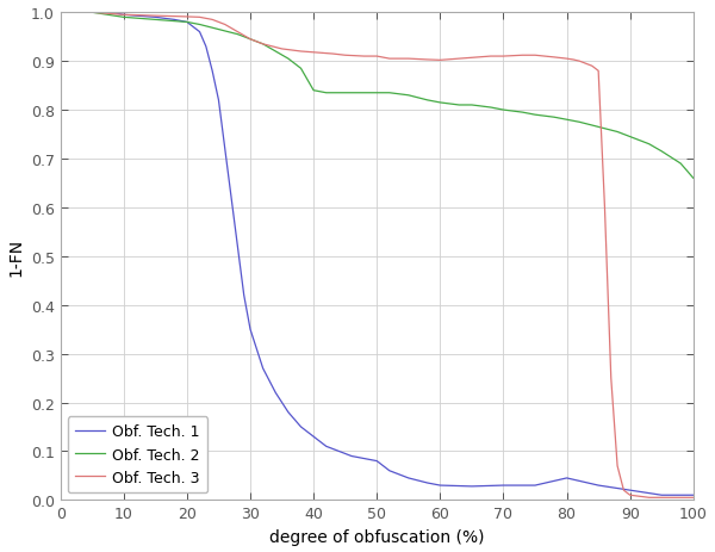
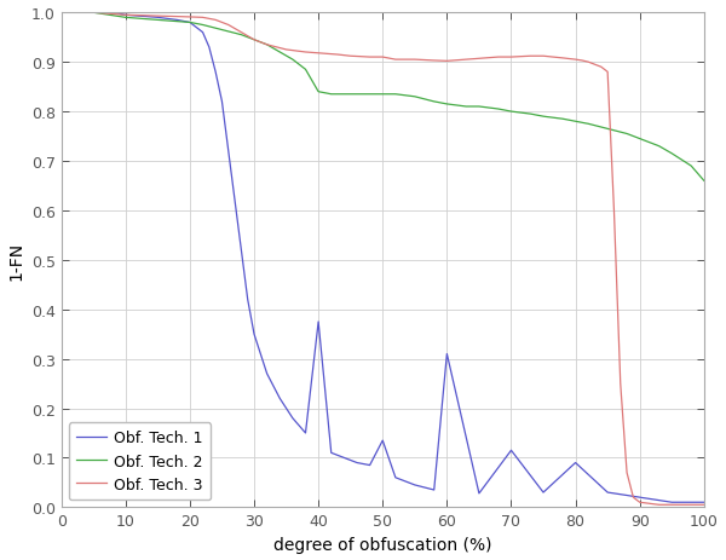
Obf. Tech. 1/40: 0.130 -> 0.375
Obf. Tech. 1/50: 0.080 -> 0.135
Obf. Tech. 1/60: 0.030 -> 0.310
Obf. Tech. 1/70: 0.030 -> 0.115
Obf. Tech. 1/80: 0.045 -> 0.090
